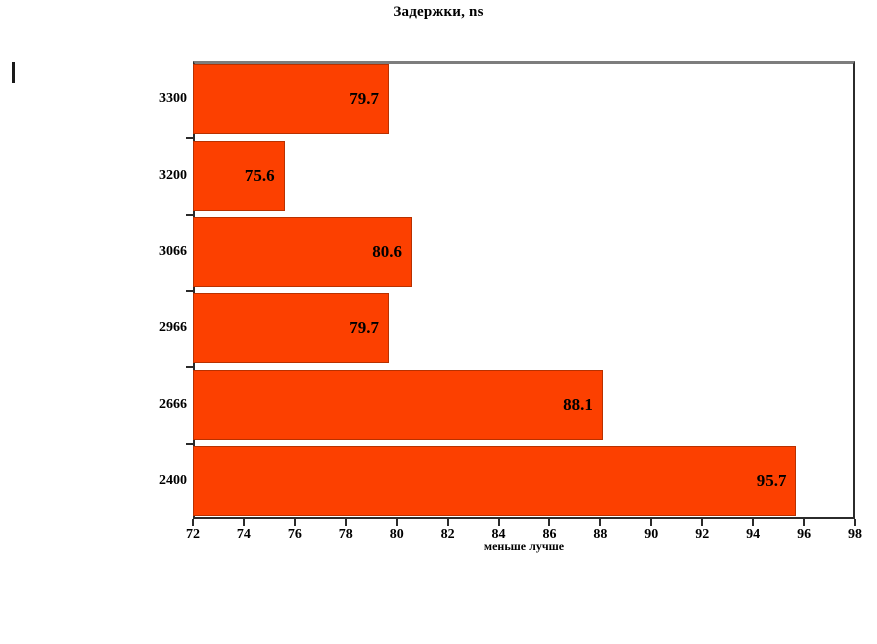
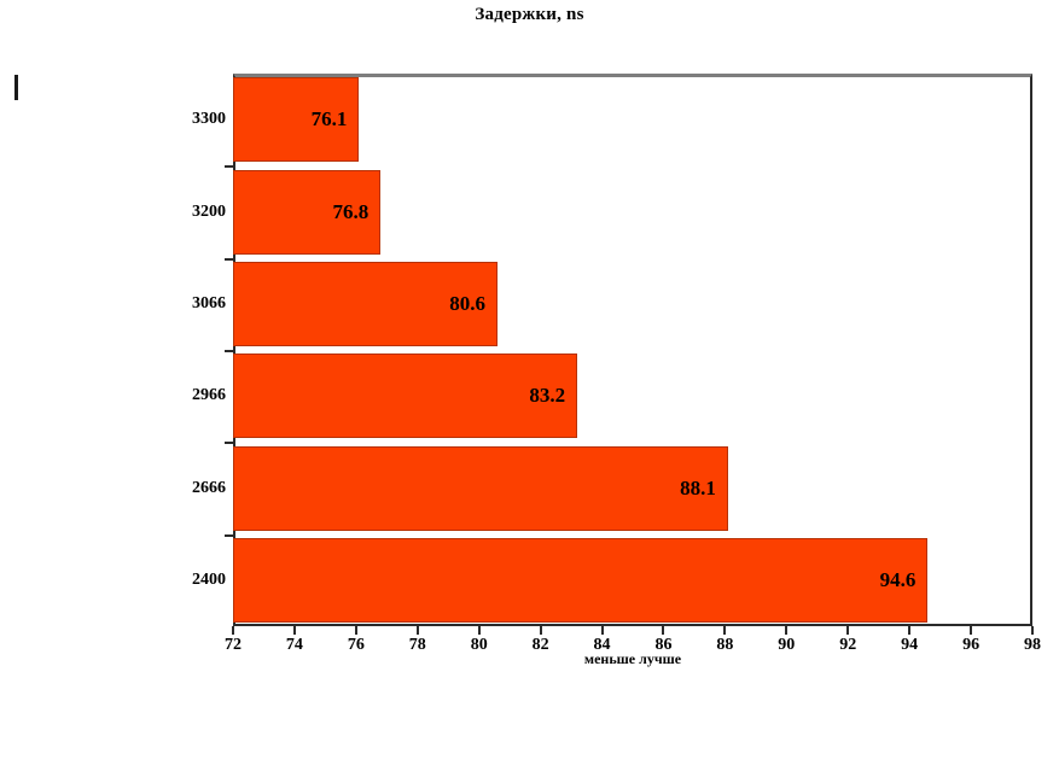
3300: 79.7 -> 76.1
3200: 75.6 -> 76.8
2966: 79.7 -> 83.2
2400: 95.7 -> 94.6
